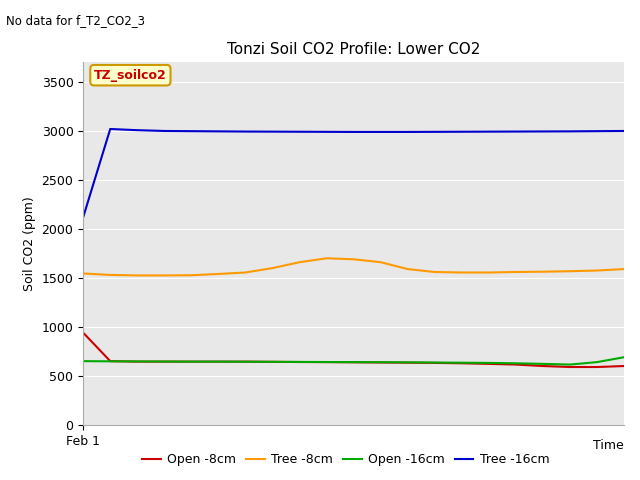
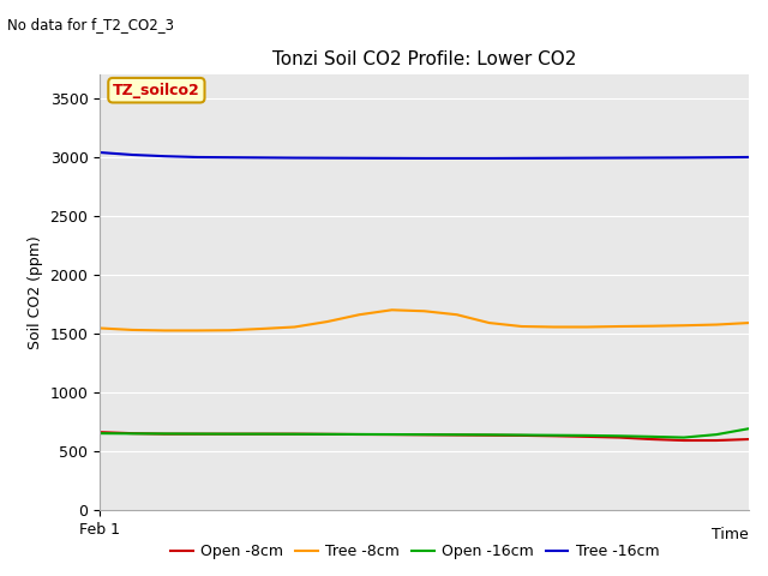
Open -8cm/Feb 1: 940 -> 660
Tree -16cm/Feb 1: 2120 -> 3040
